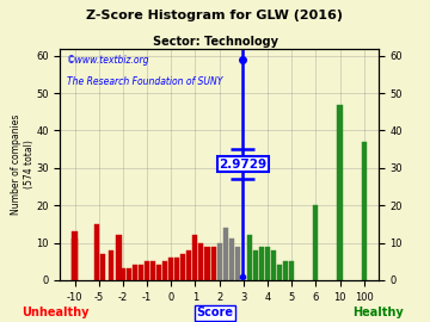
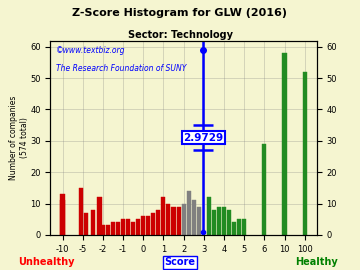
6: 20 -> 29
10: 47 -> 58
100: 37 -> 52
